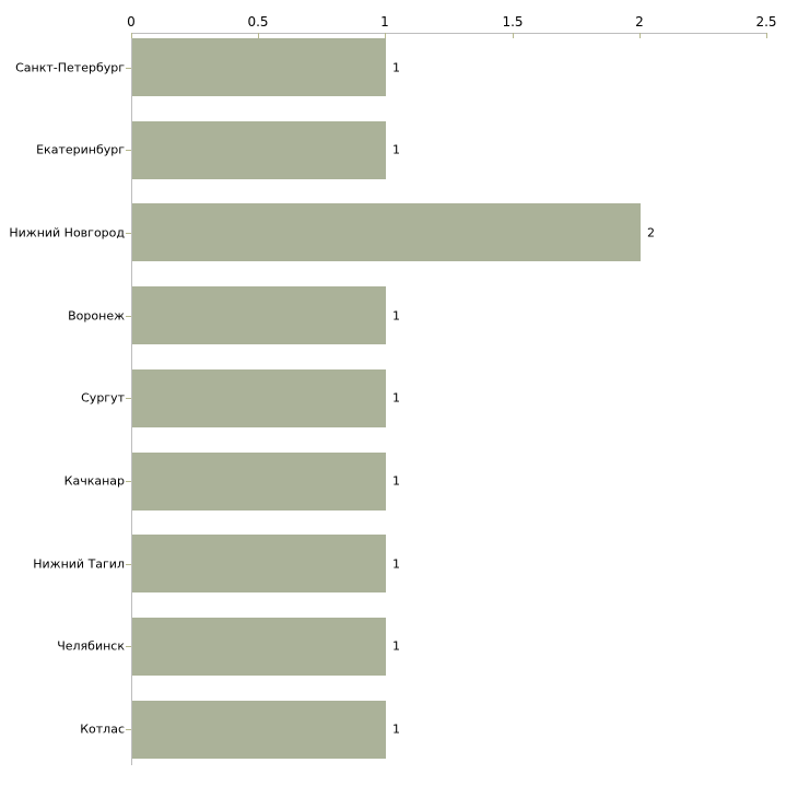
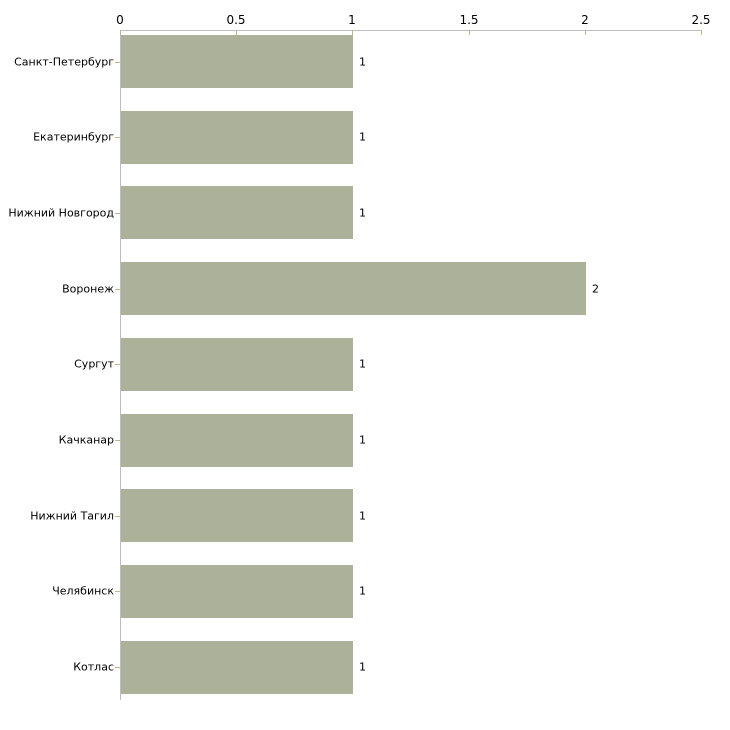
Нижний Новгород: 2 -> 1
Воронеж: 1 -> 2
